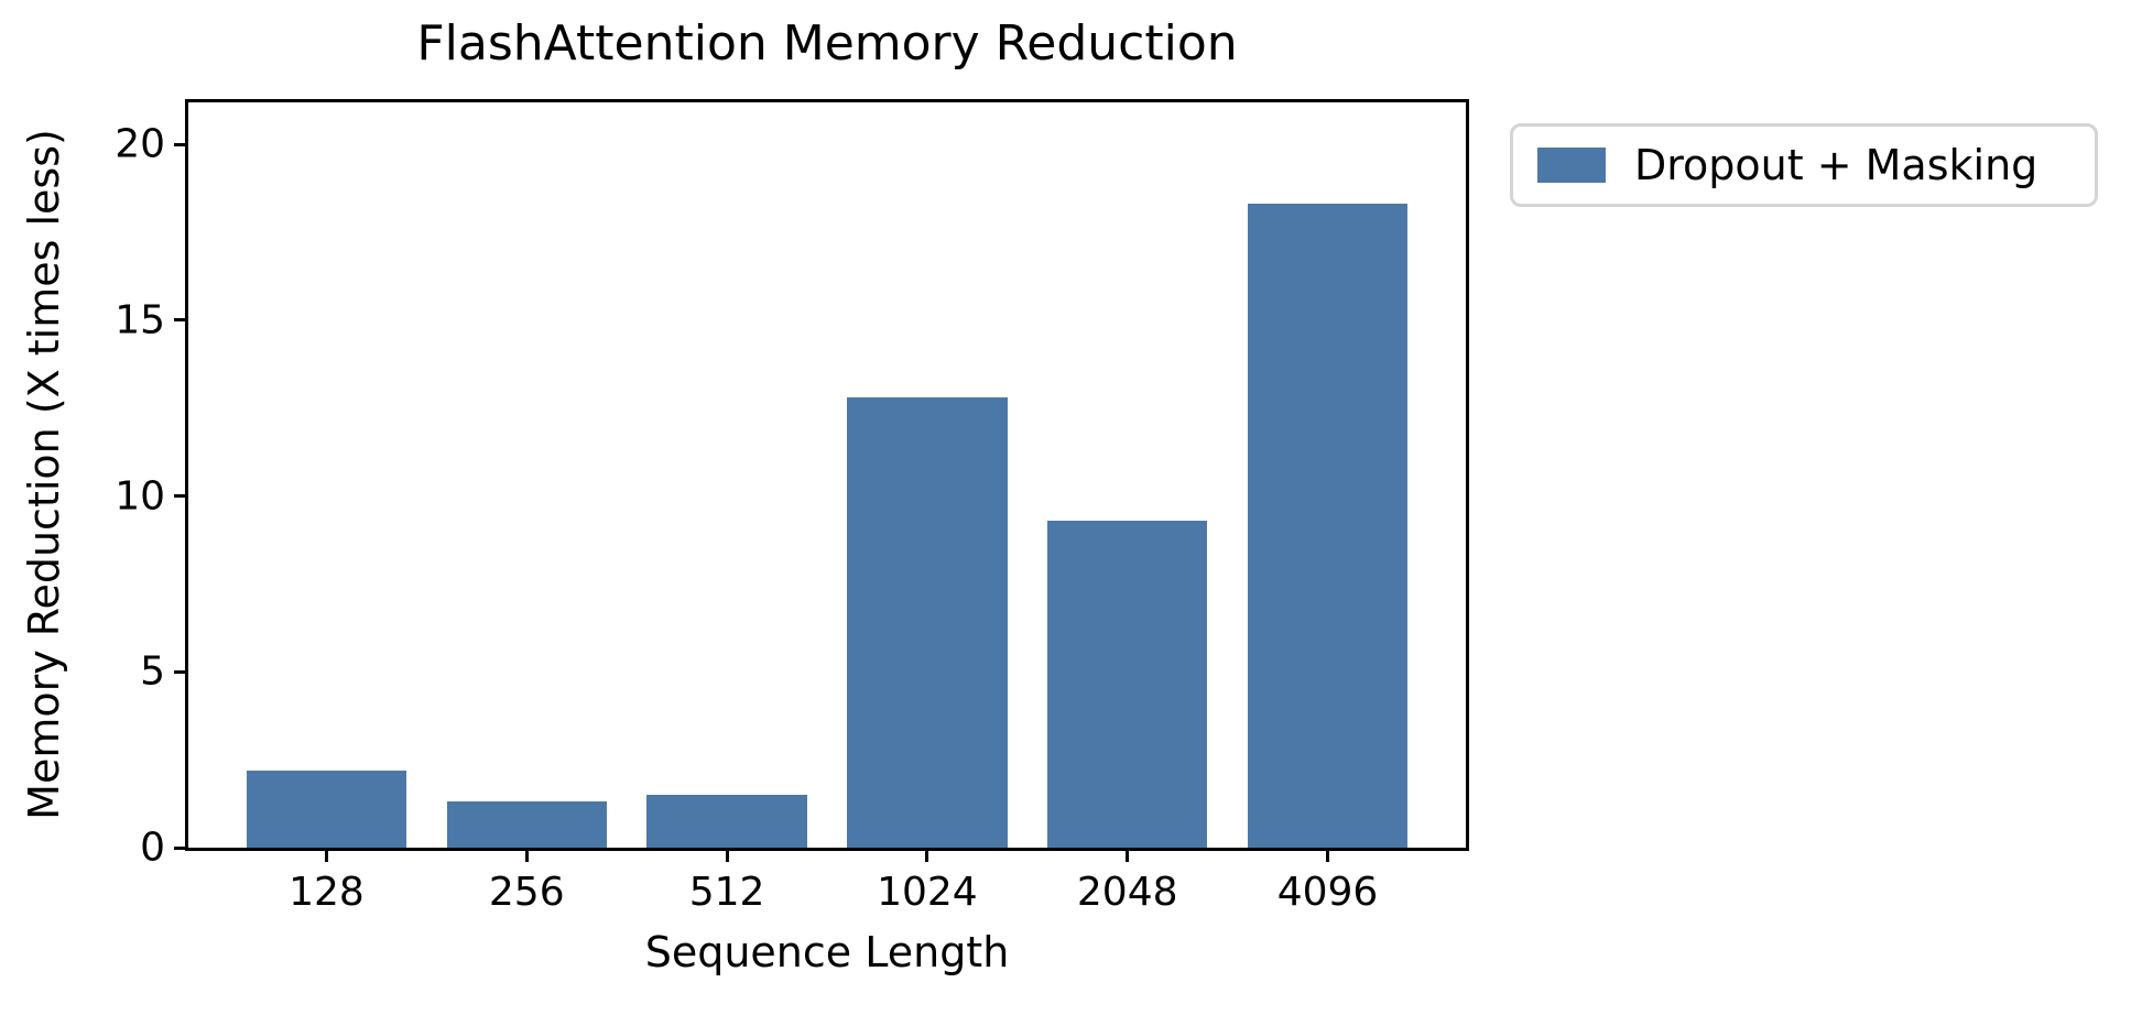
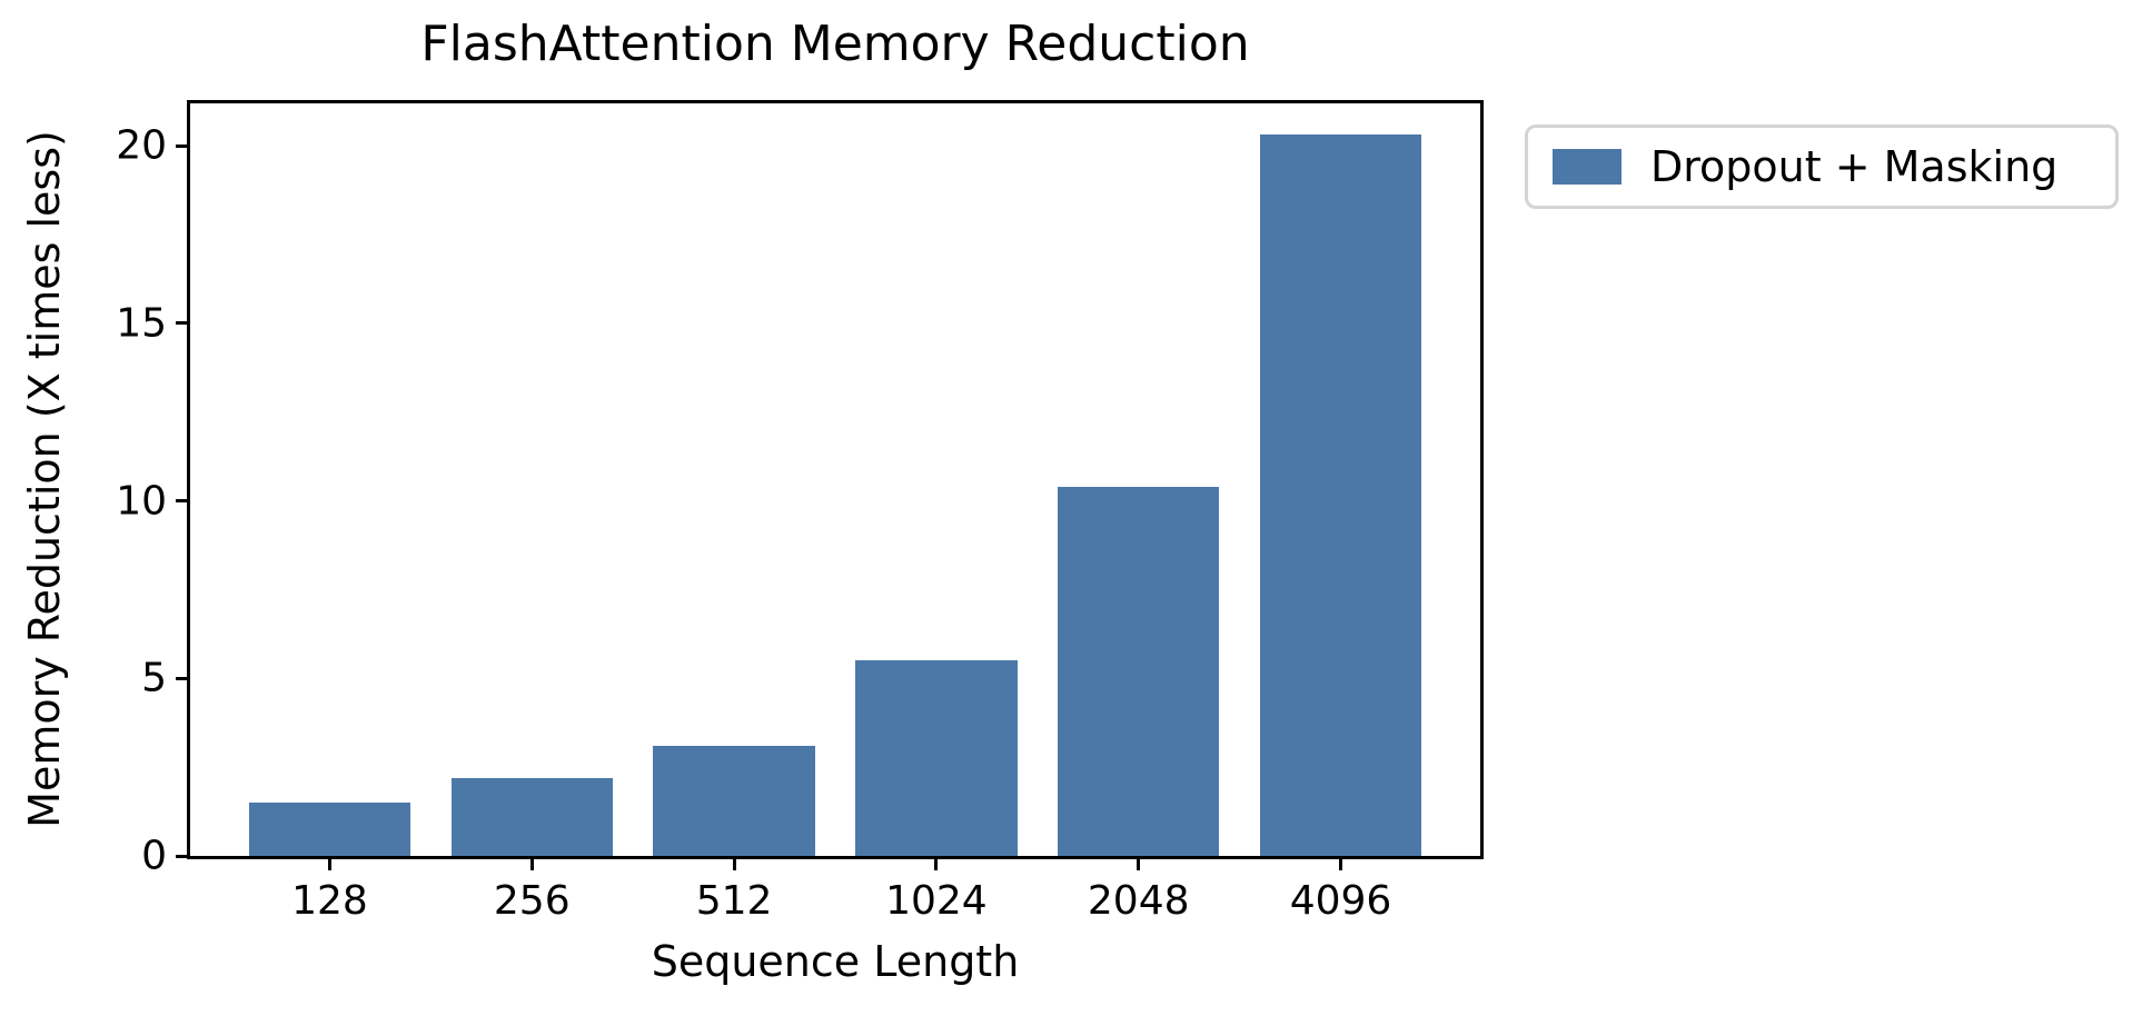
128: 2.2 -> 1.5
256: 1.3 -> 2.2
512: 1.5 -> 3.1
1024: 12.8 -> 5.5
2048: 9.3 -> 10.4
4096: 18.3 -> 20.3
